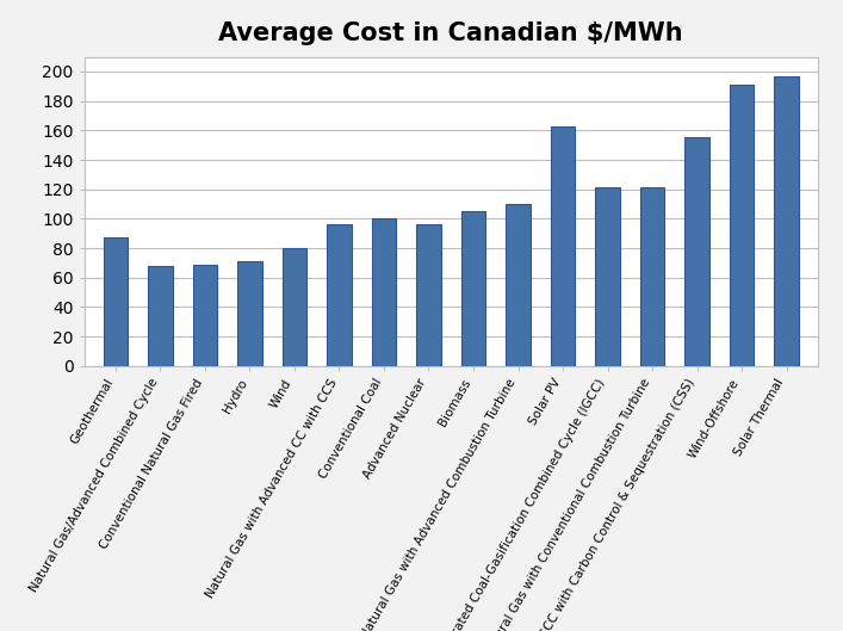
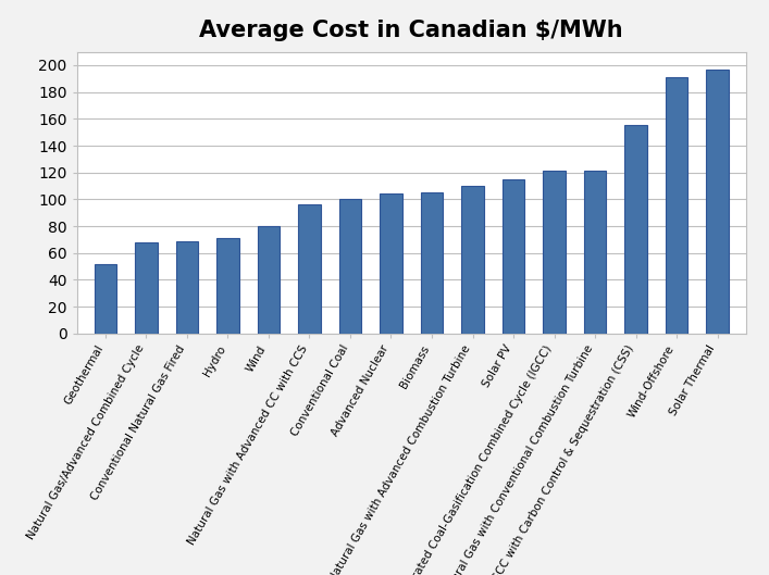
Geothermal: 87 -> 52
Advanced Nuclear: 96 -> 104
Solar PV: 163 -> 115
